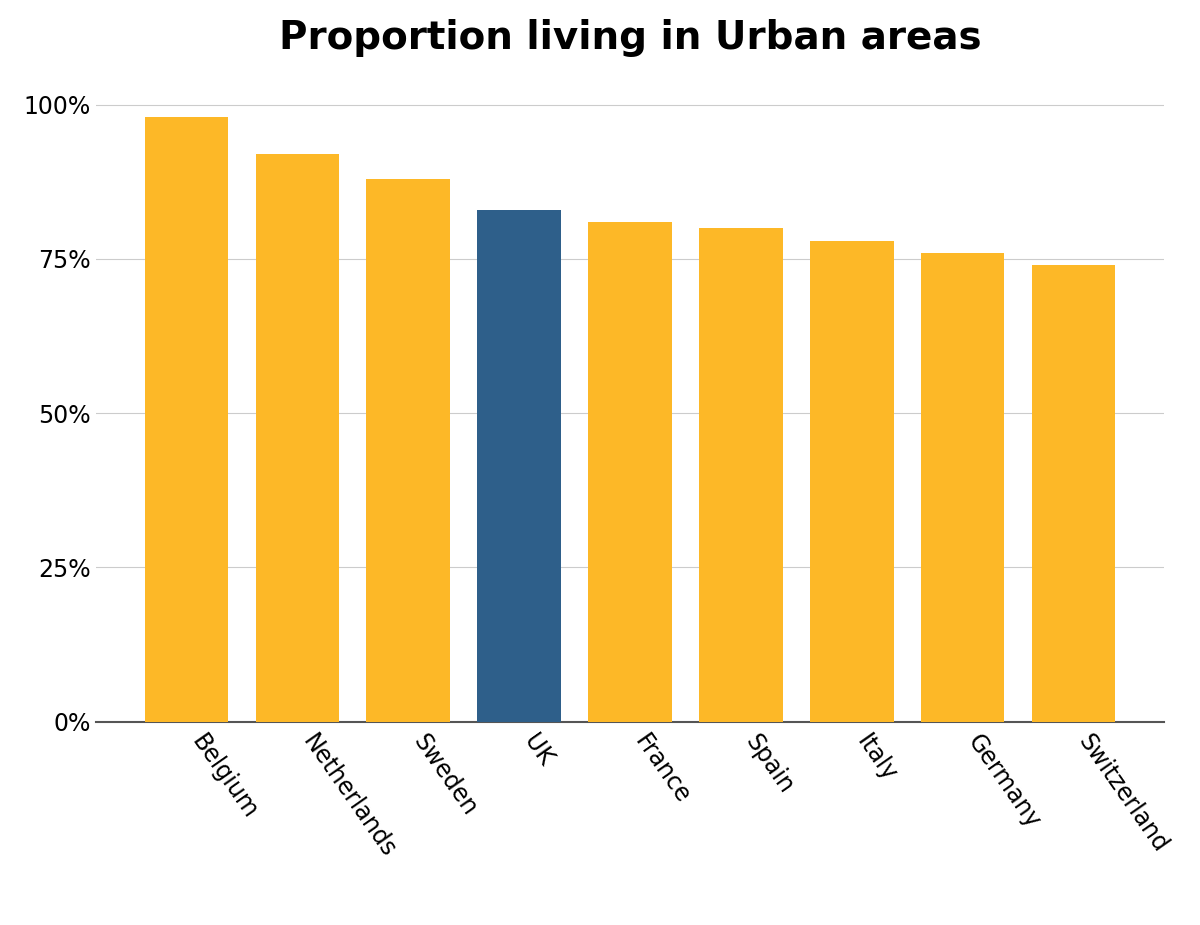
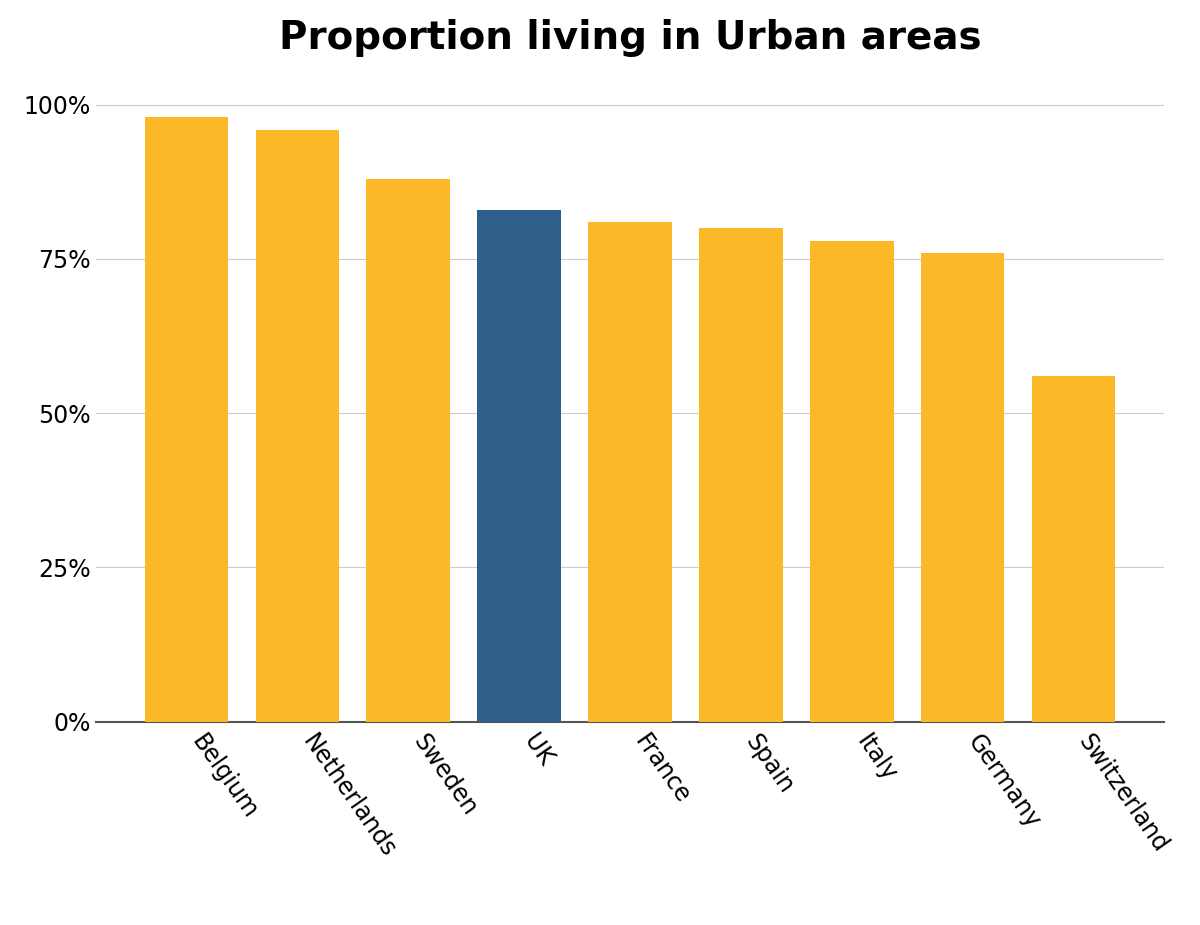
Netherlands: 92% -> 96%
Switzerland: 74% -> 56%
